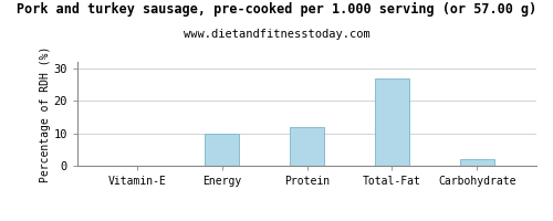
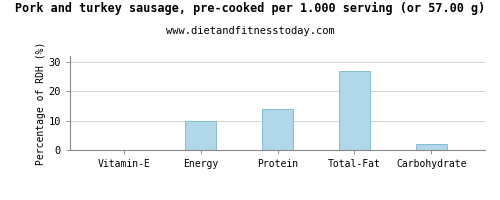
Protein: 12 -> 14
